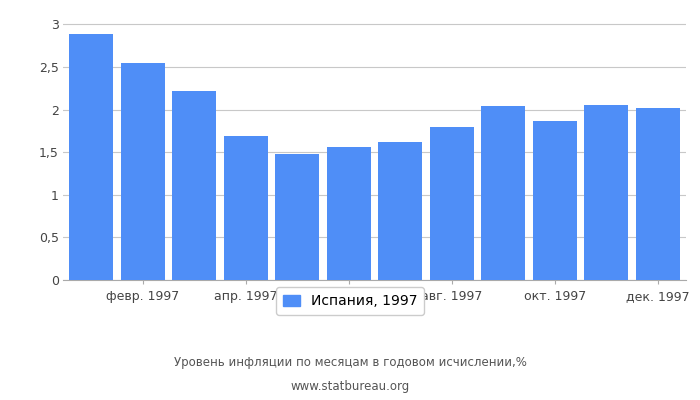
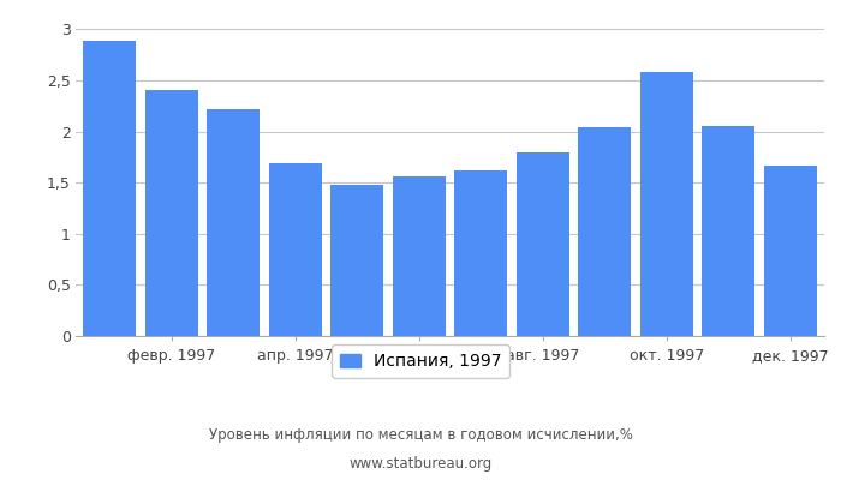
февр. 1997: 2,54 -> 2,40
окт. 1997: 1,86 -> 2,58
дек. 1997: 2,02 -> 1,66
